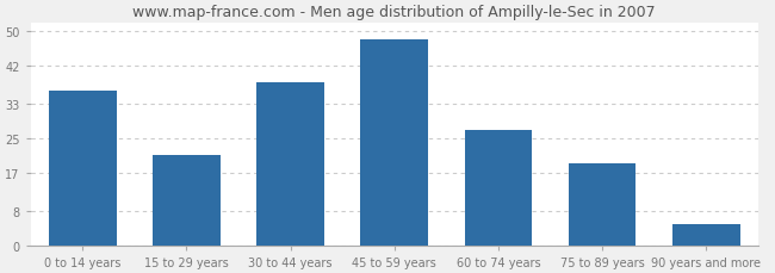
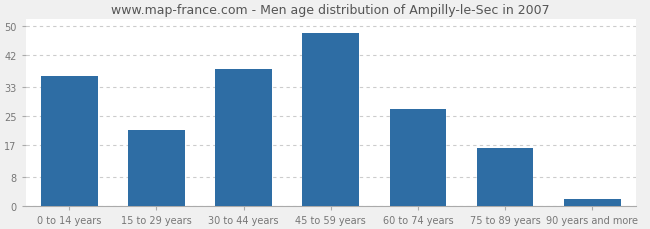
75 to 89 years: 19 -> 16
90 years and more: 5 -> 2
